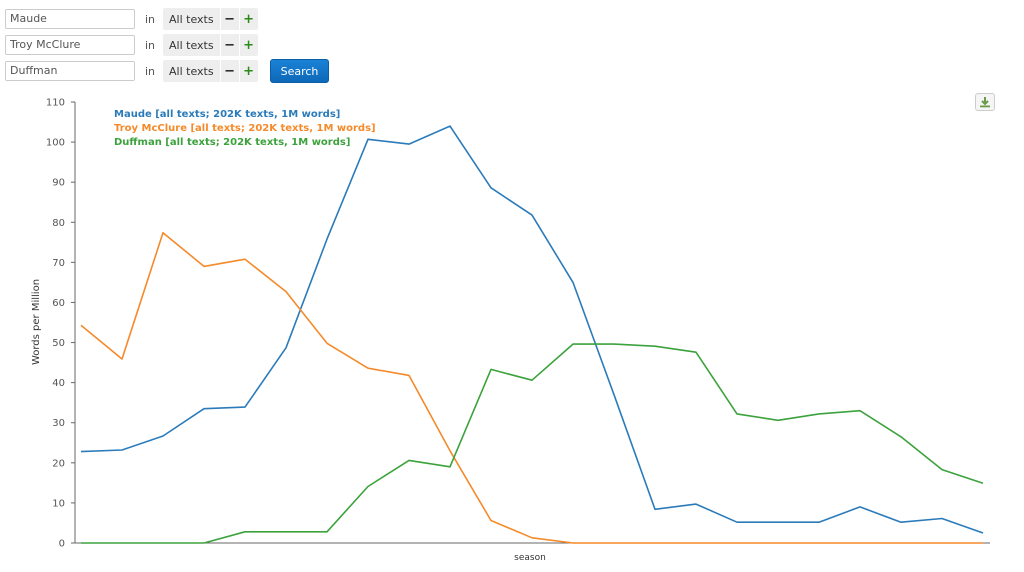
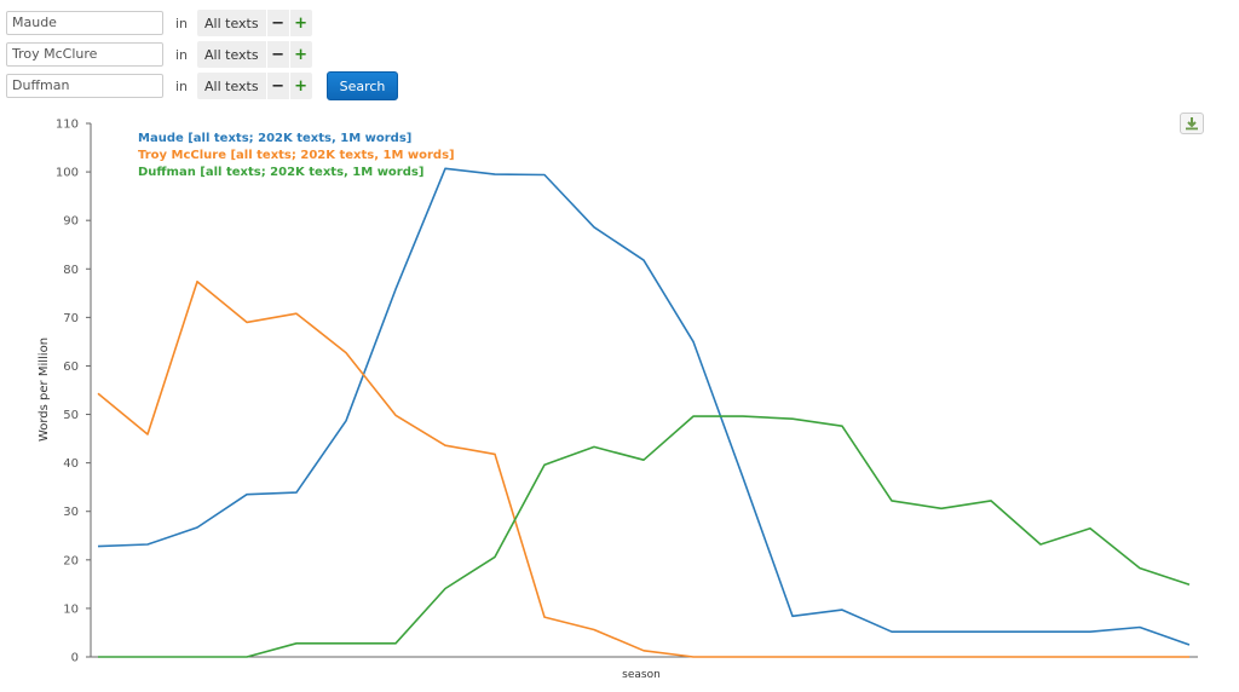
Maude [all texts; 202K texts, 1M words]/10: 104 -> 99
Troy McClure [all texts; 202K texts, 1M words]/10: 23 -> 8
Duffman [all texts; 202K texts, 1M words]/10: 19 -> 40
Maude [all texts; 202K texts, 1M words]/20: 9 -> 5
Duffman [all texts; 202K texts, 1M words]/20: 33 -> 23
